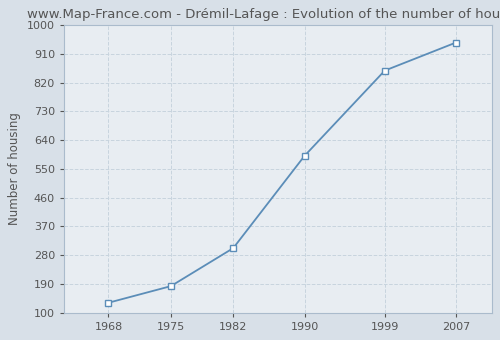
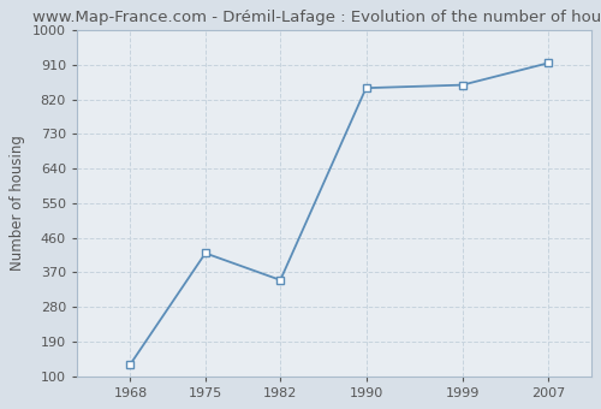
1975: 183 -> 420
1982: 302 -> 350
1990: 591 -> 850
2007: 946 -> 915
